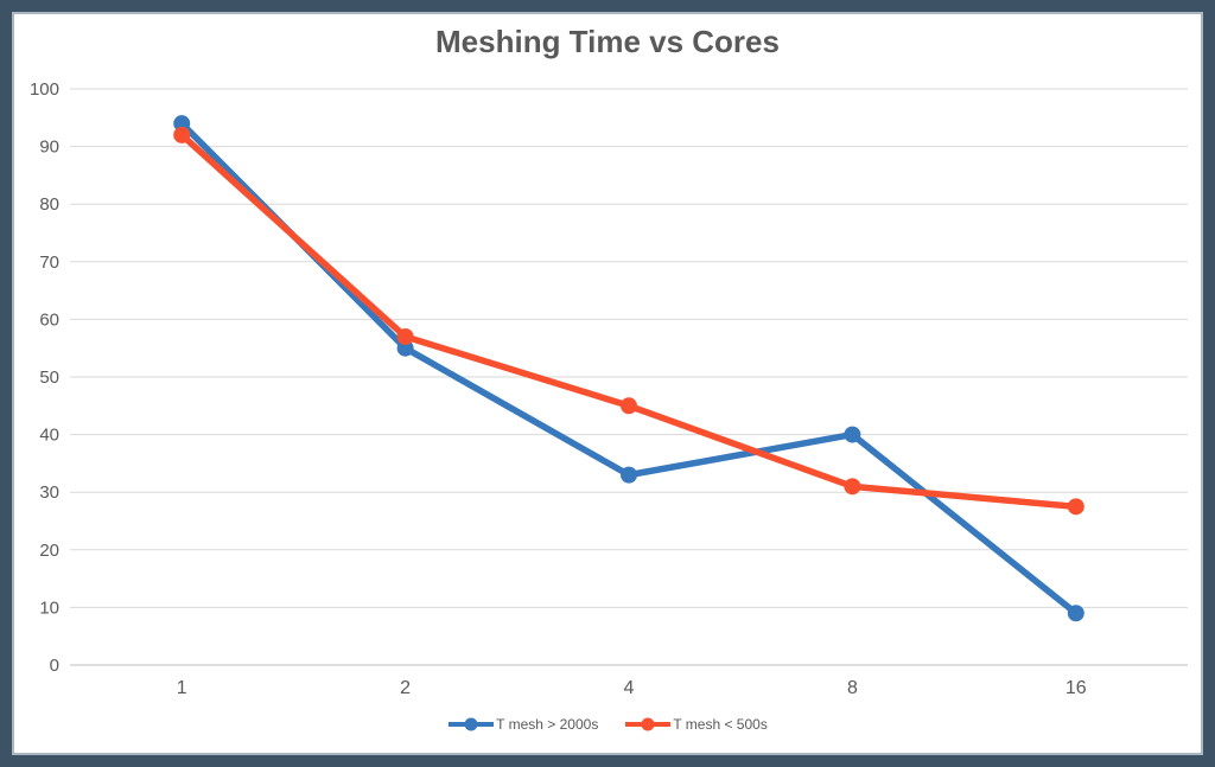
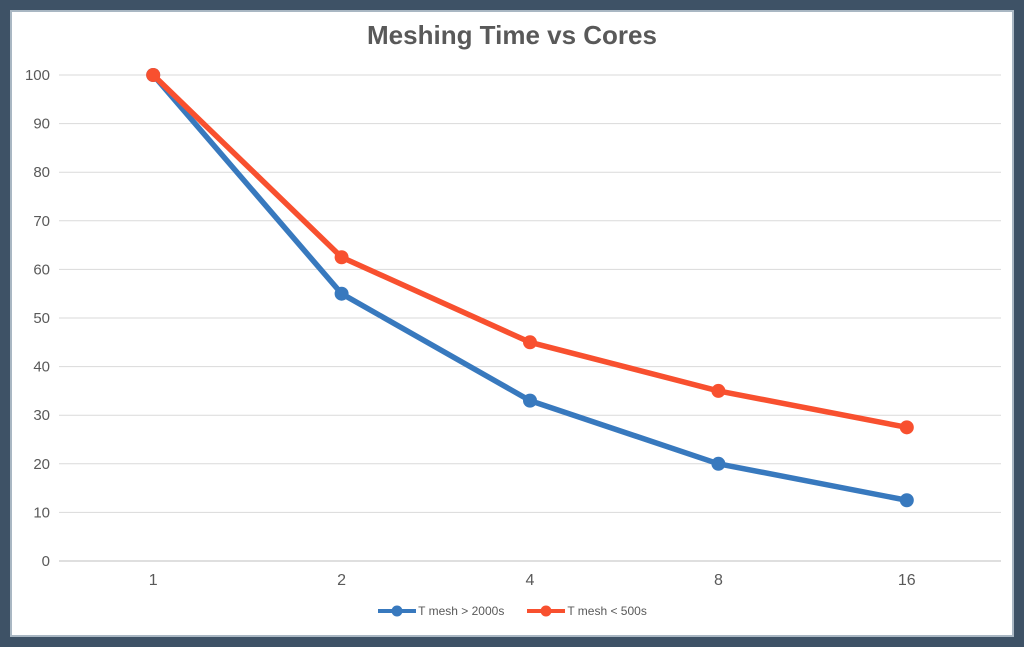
T mesh > 2000s/1: 94 -> 100
T mesh < 500s/1: 92 -> 100
T mesh < 500s/2: 57 -> 62
T mesh > 2000s/8: 40 -> 20
T mesh < 500s/8: 31 -> 35
T mesh > 2000s/16: 9 -> 12
